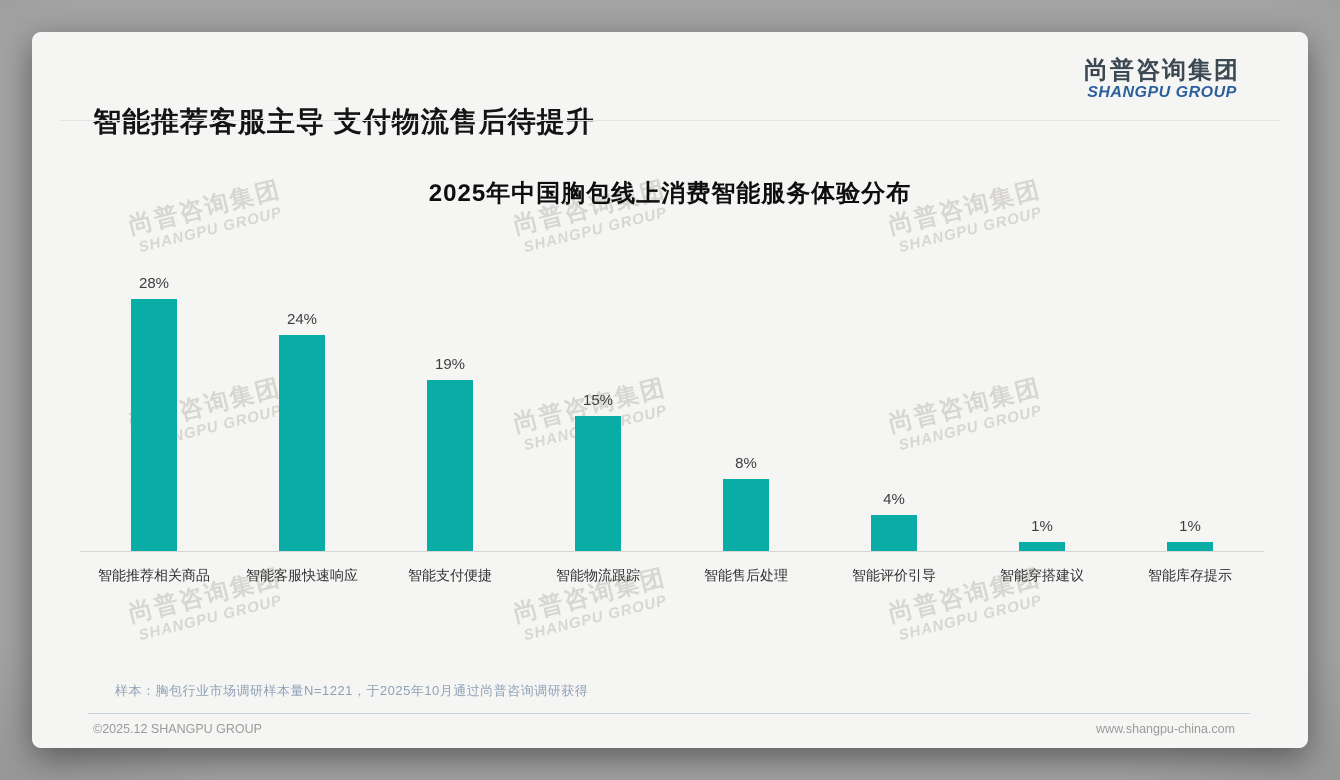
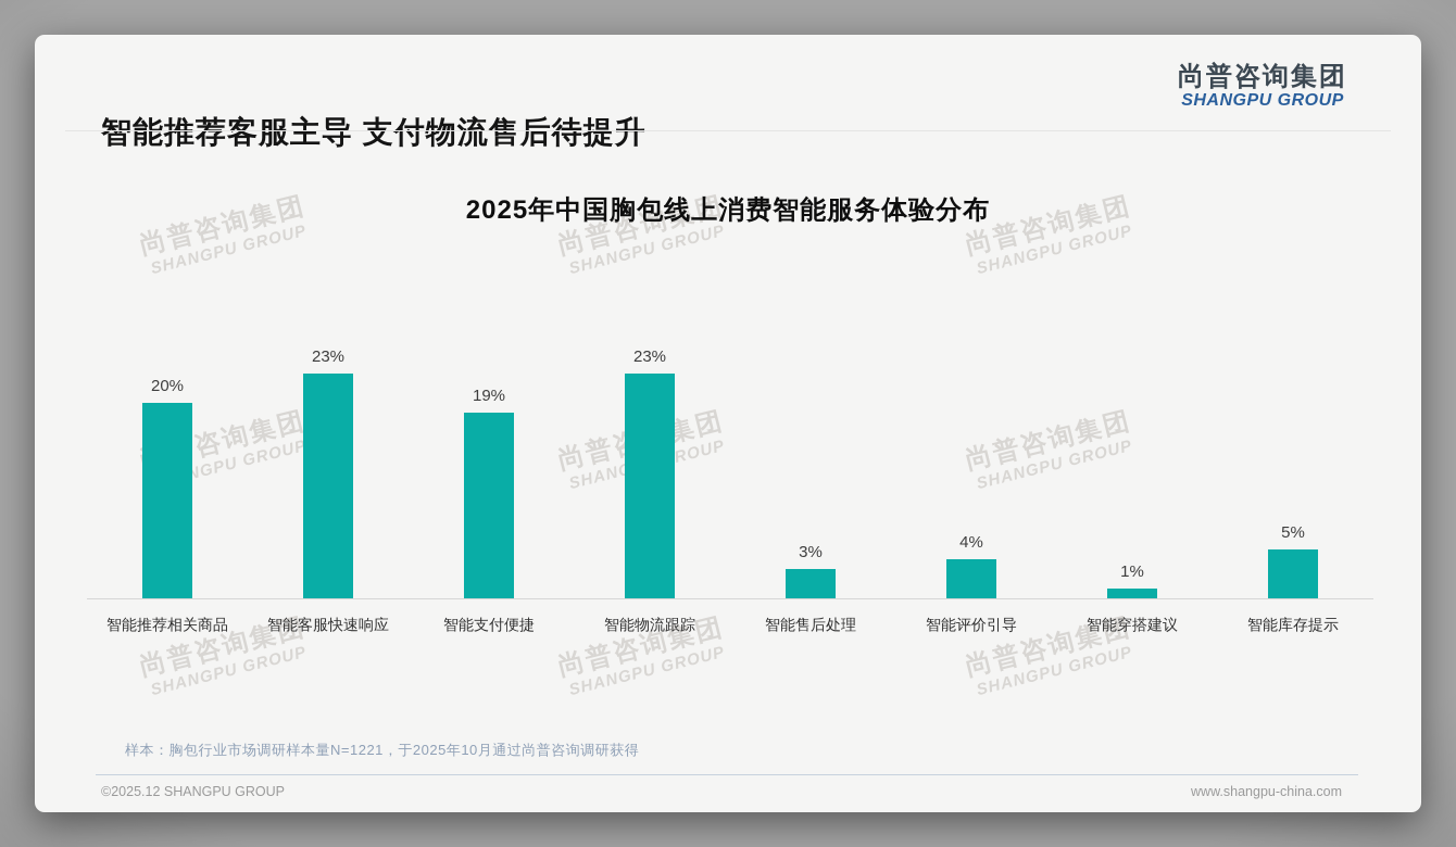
智能推荐相关商品: 28% -> 20%
智能客服快速响应: 24% -> 23%
智能物流跟踪: 15% -> 23%
智能售后处理: 8% -> 3%
智能库存提示: 1% -> 5%
